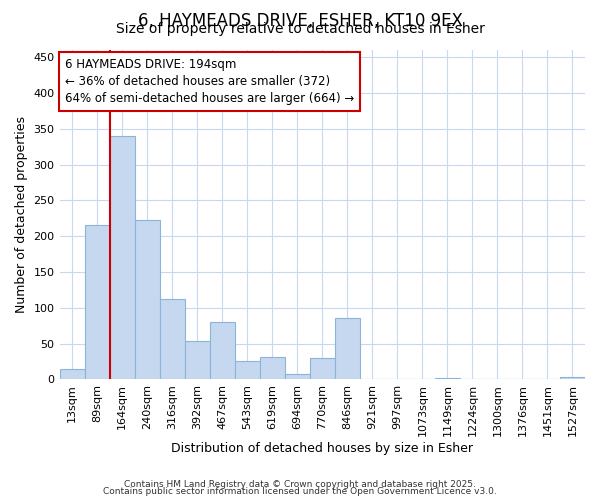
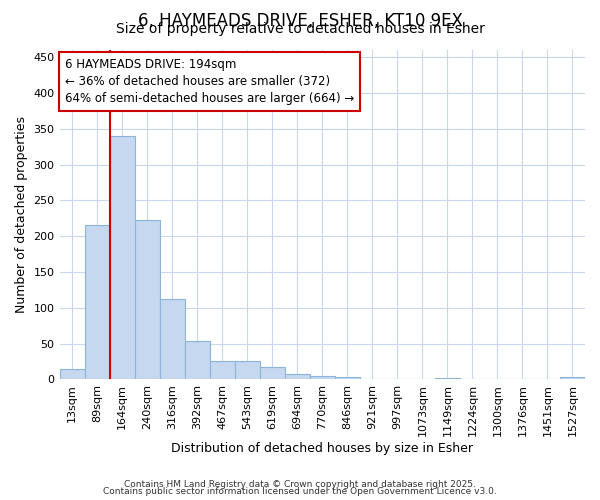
467sqm: 80 -> 26
619sqm: 32 -> 18
770sqm: 30 -> 5
846sqm: 86 -> 4
